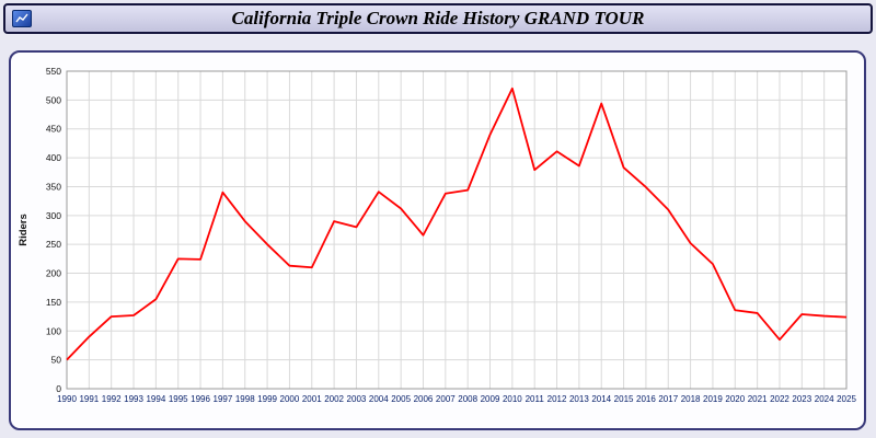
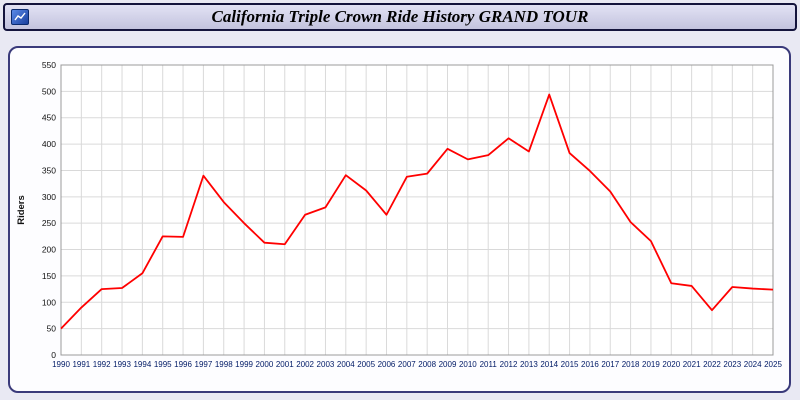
2002: 290 -> 270
2009: 440 -> 390
2010: 520 -> 370
